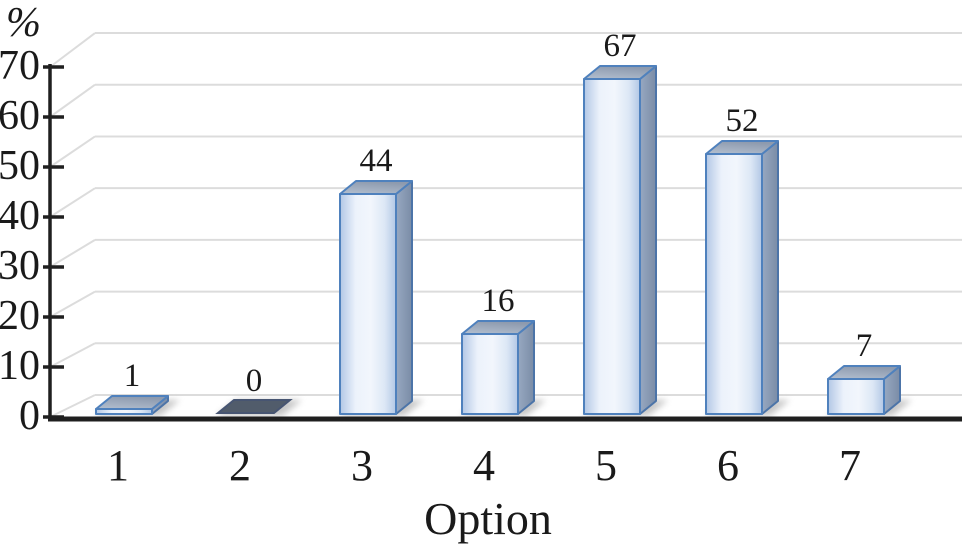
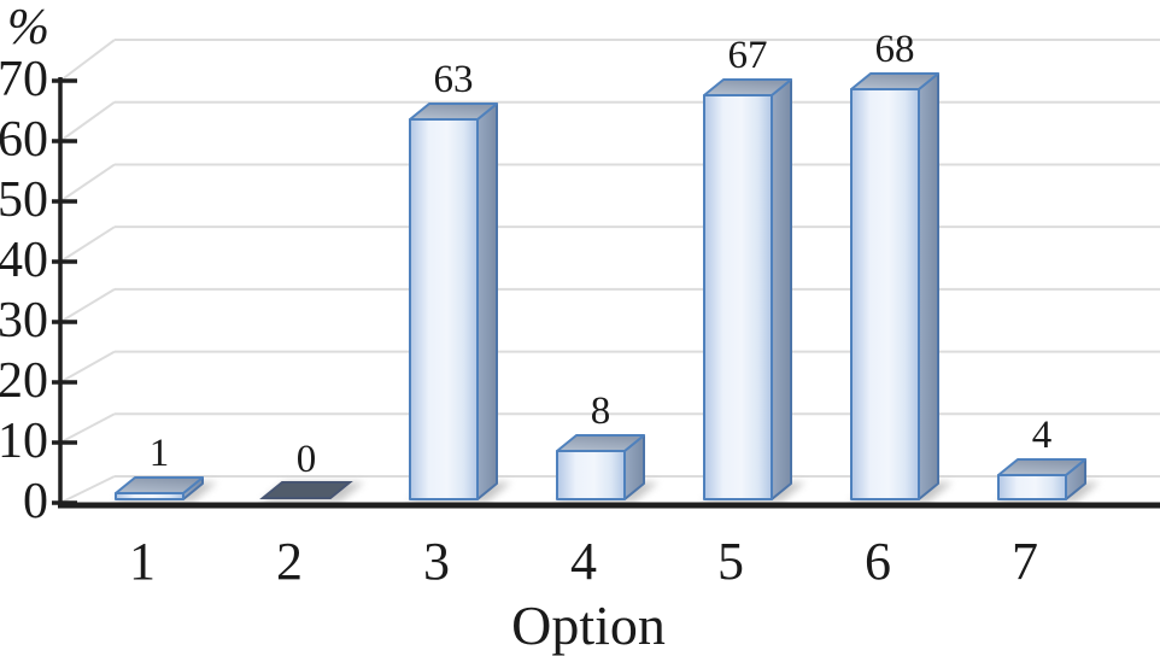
3: 44 -> 63
4: 16 -> 8
6: 52 -> 68
7: 7 -> 4
